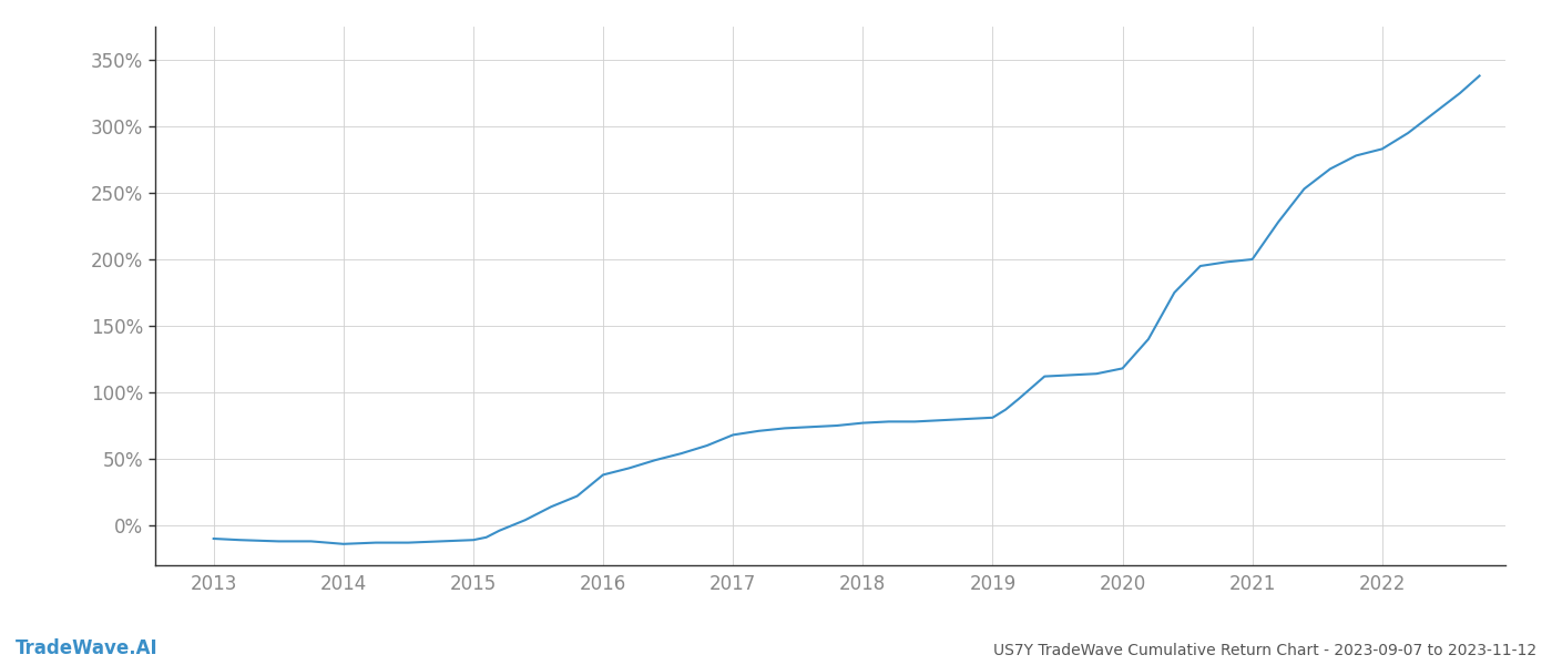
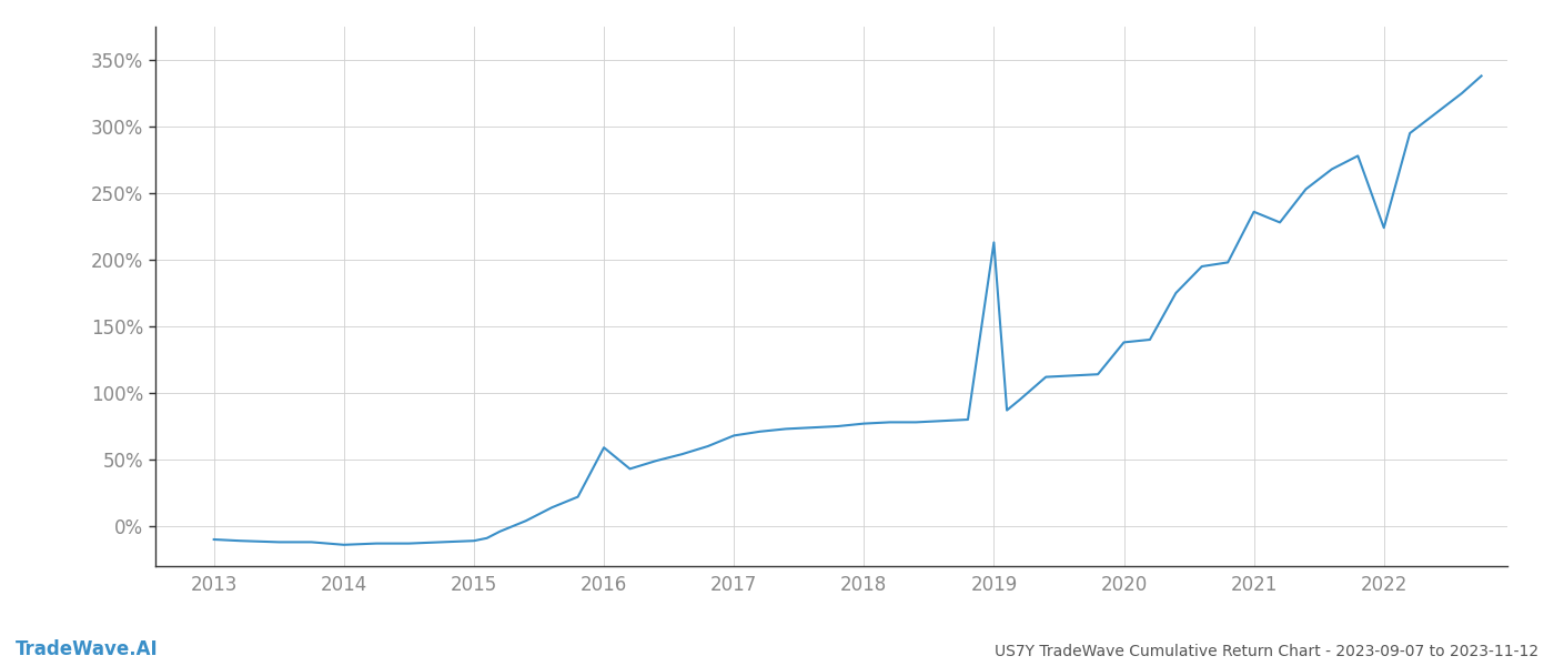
2016: 38% -> 59%
2019: 81% -> 213%
2020: 118% -> 138%
2021: 200% -> 236%
2022: 283% -> 224%
